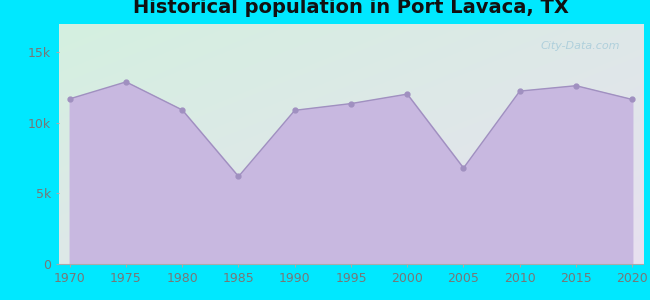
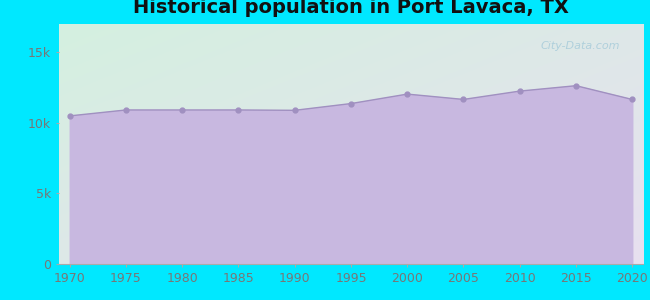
1970: 11.7k -> 10.5k
1975: 12.9k -> 10.9k
1985: 6.2k -> 10.9k
2005: 6.8k -> 11.7k
